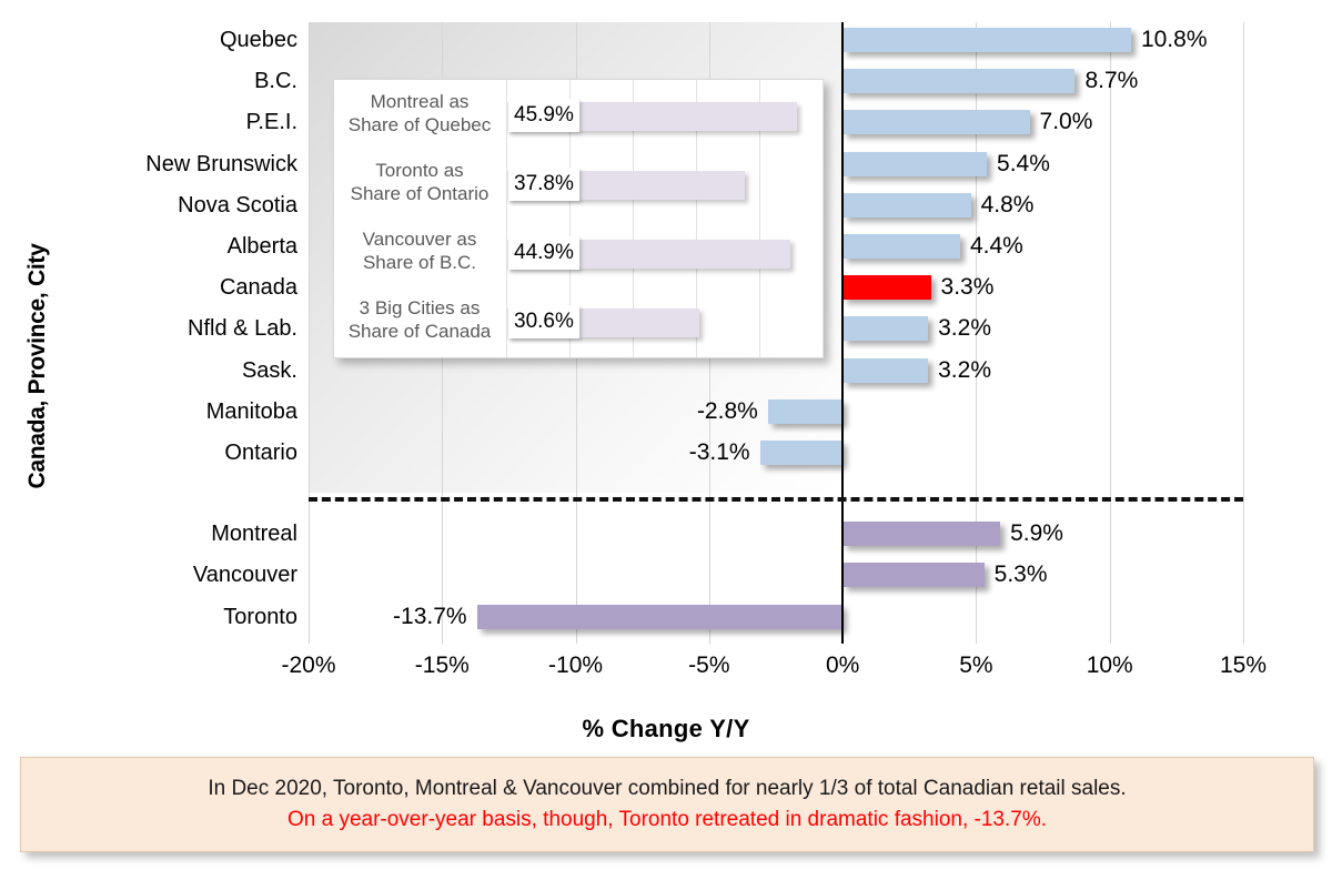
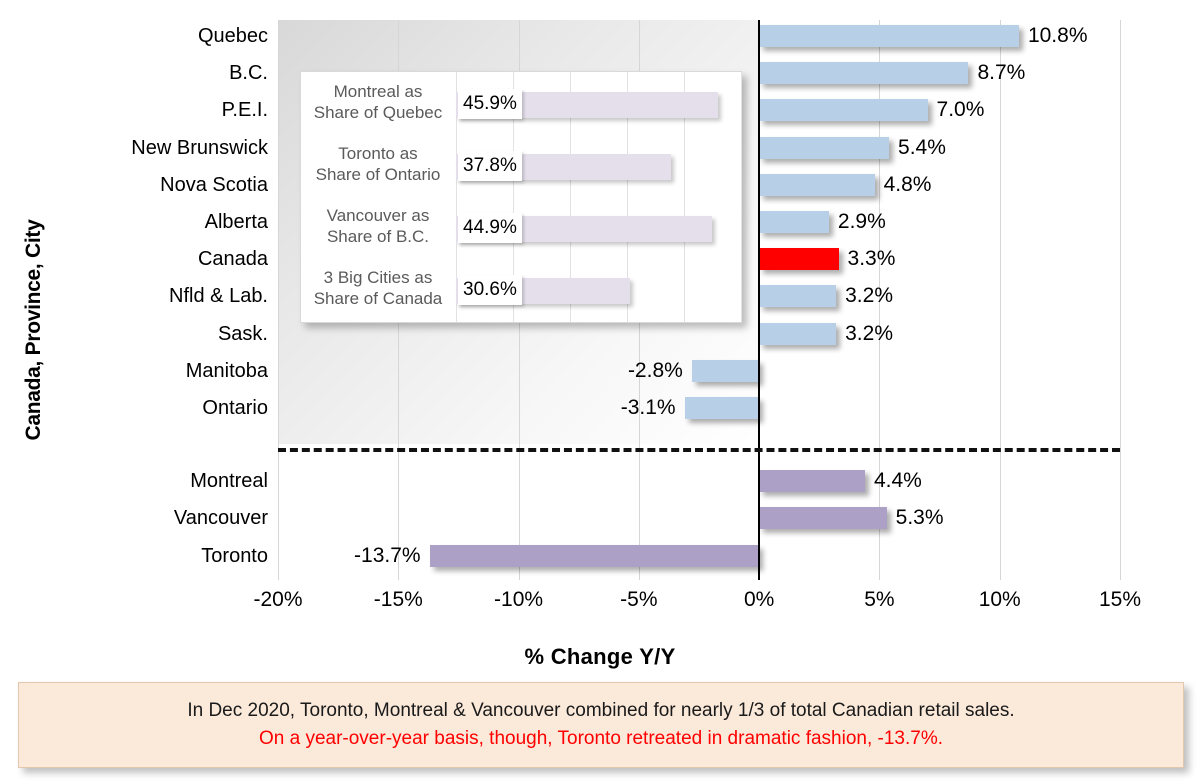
Alberta: 4.4% -> 2.9%
Montreal: 5.9% -> 4.4%
